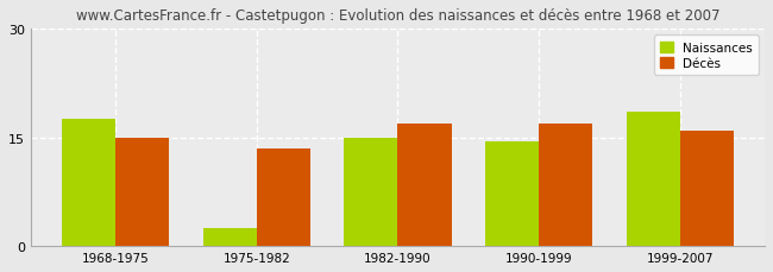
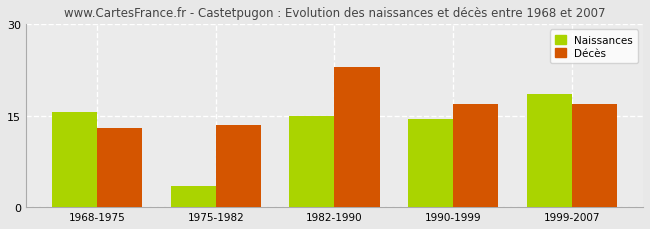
Naissances/1968-1975: 17.5 -> 15.6
Décès/1968-1975: 15.0 -> 13.0
Naissances/1975-1982: 2.5 -> 3.4
Décès/1982-1990: 17.0 -> 23.0
Décès/1999-2007: 16.0 -> 17.0
